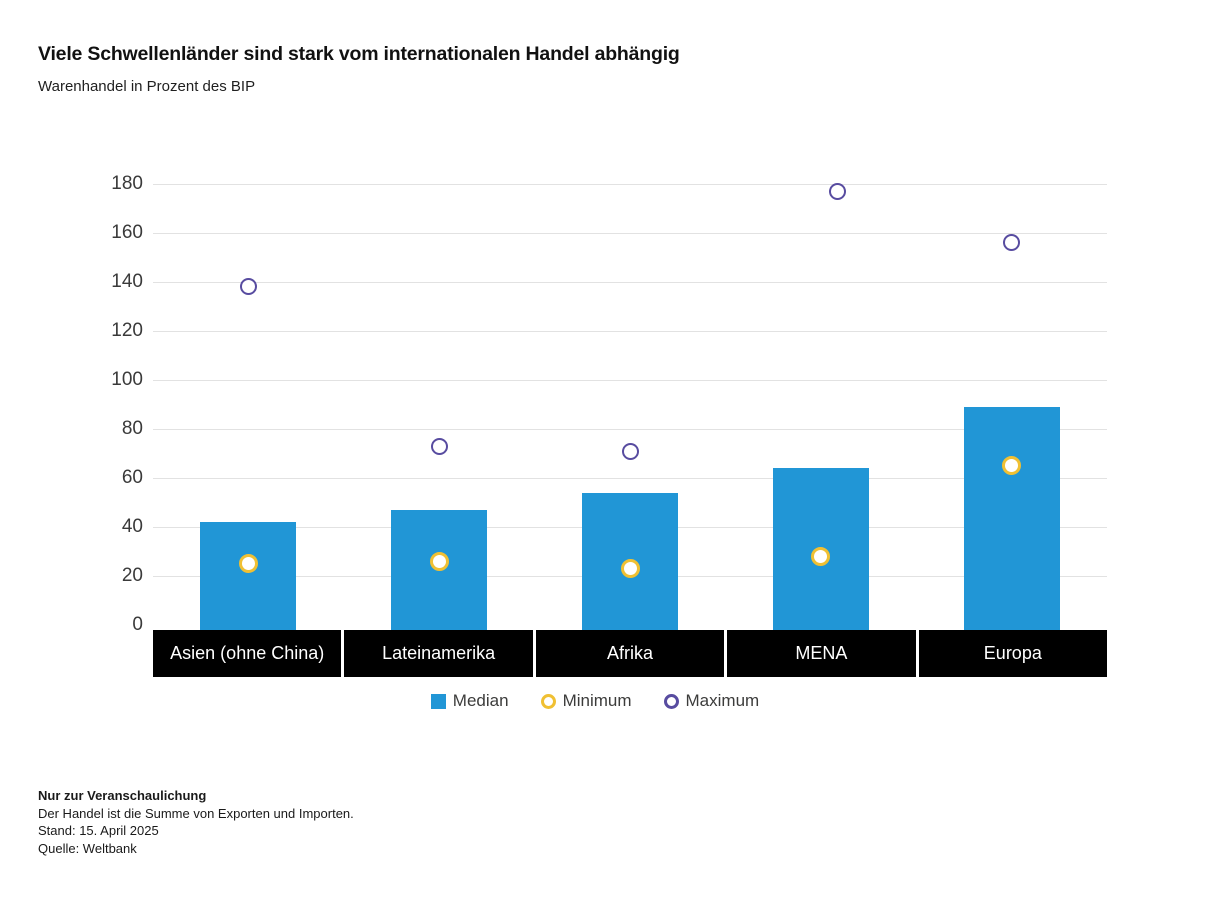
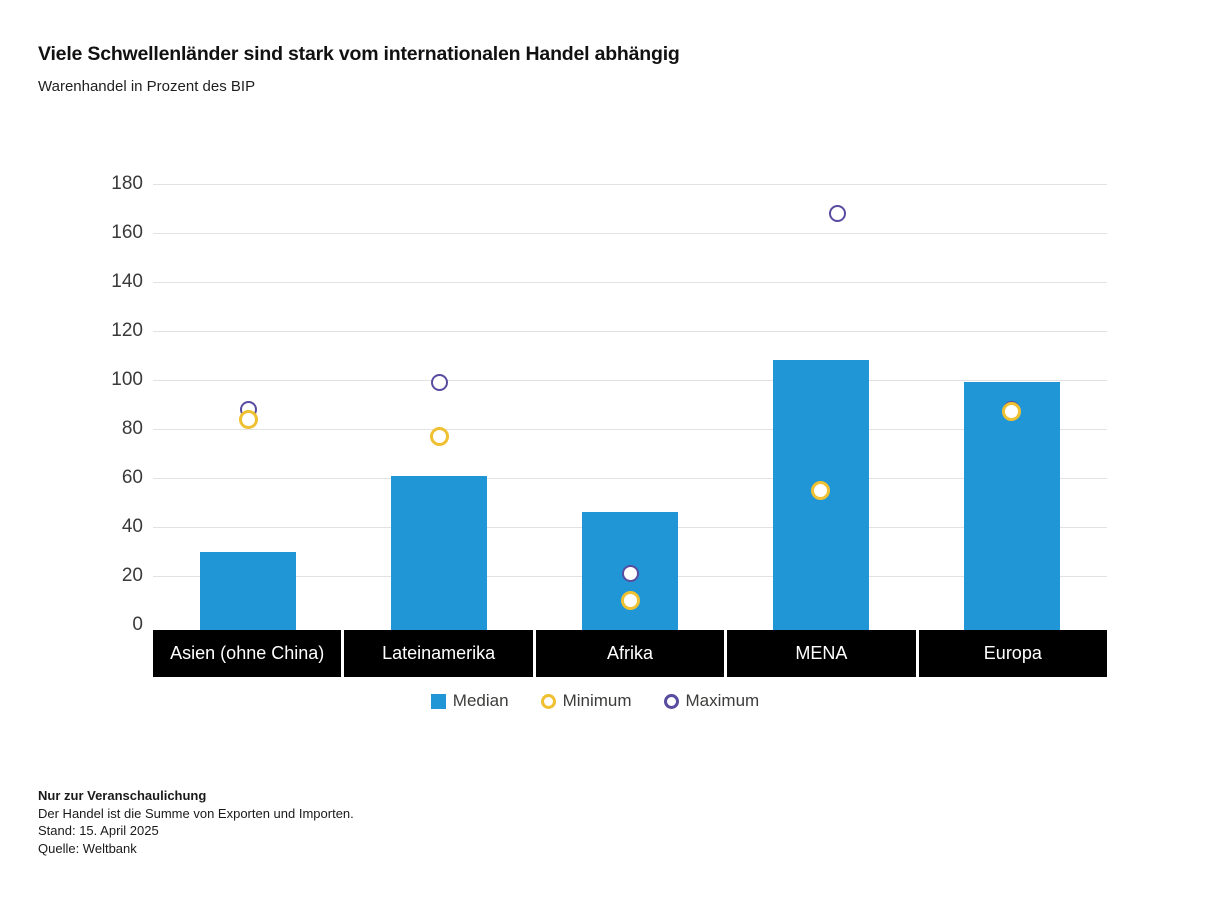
Median/Asien (ohne China): 42 -> 30
Minimum/Asien (ohne China): 25 -> 84
Maximum/Asien (ohne China): 138 -> 88
Median/Lateinamerika: 47 -> 61
Minimum/Lateinamerika: 26 -> 77
Maximum/Lateinamerika: 73 -> 99
Median/Afrika: 54 -> 46
Minimum/Afrika: 23 -> 10
Maximum/Afrika: 71 -> 21
Median/MENA: 64 -> 108
Minimum/MENA: 28 -> 55
Maximum/MENA: 177 -> 168
Median/Europa: 89 -> 99
Minimum/Europa: 65 -> 87
Maximum/Europa: 156 -> 88
